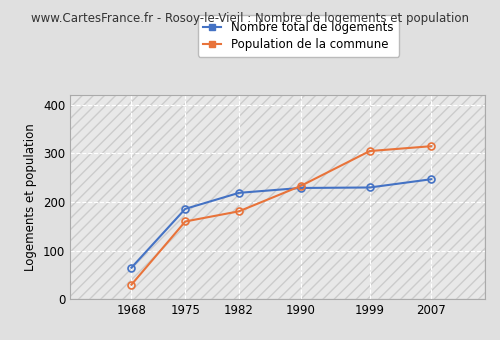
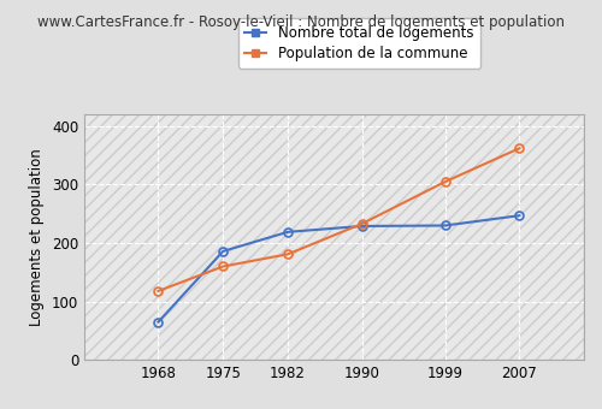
Population de la commune/1968: 30 -> 118
Population de la commune/2007: 315 -> 362
